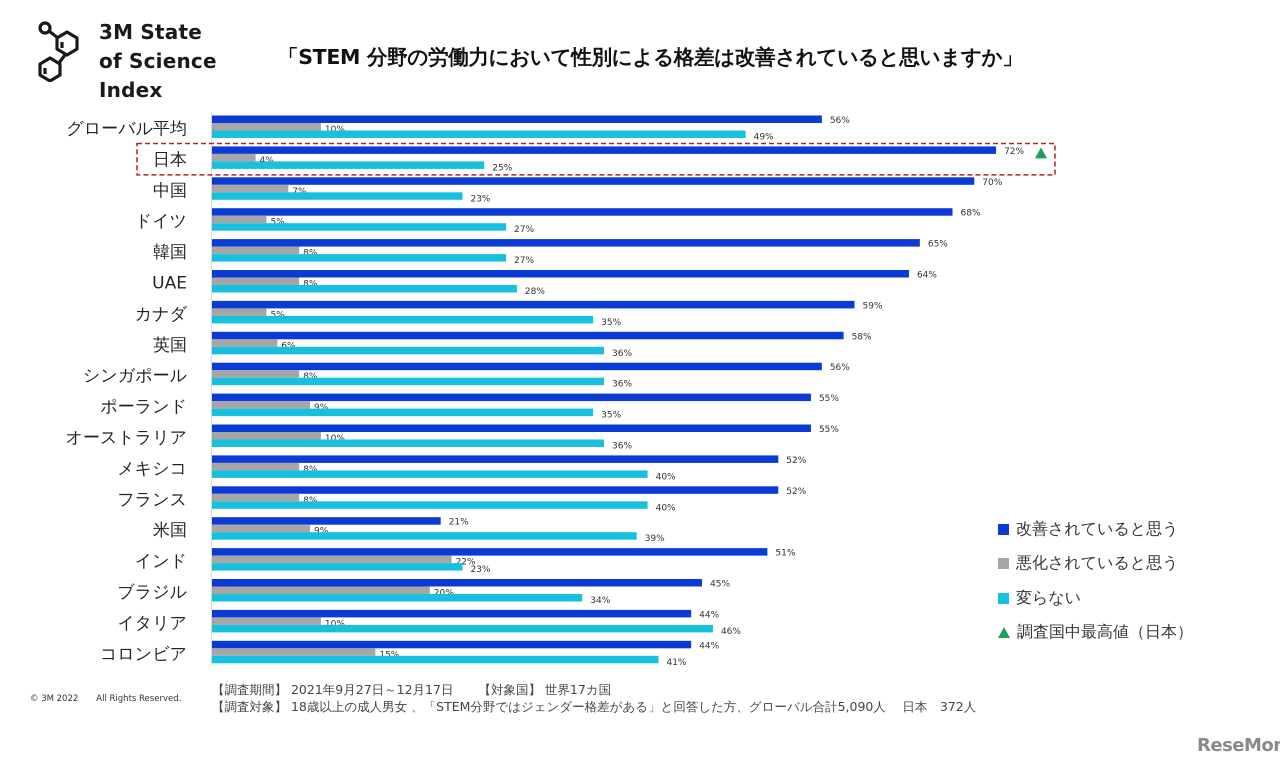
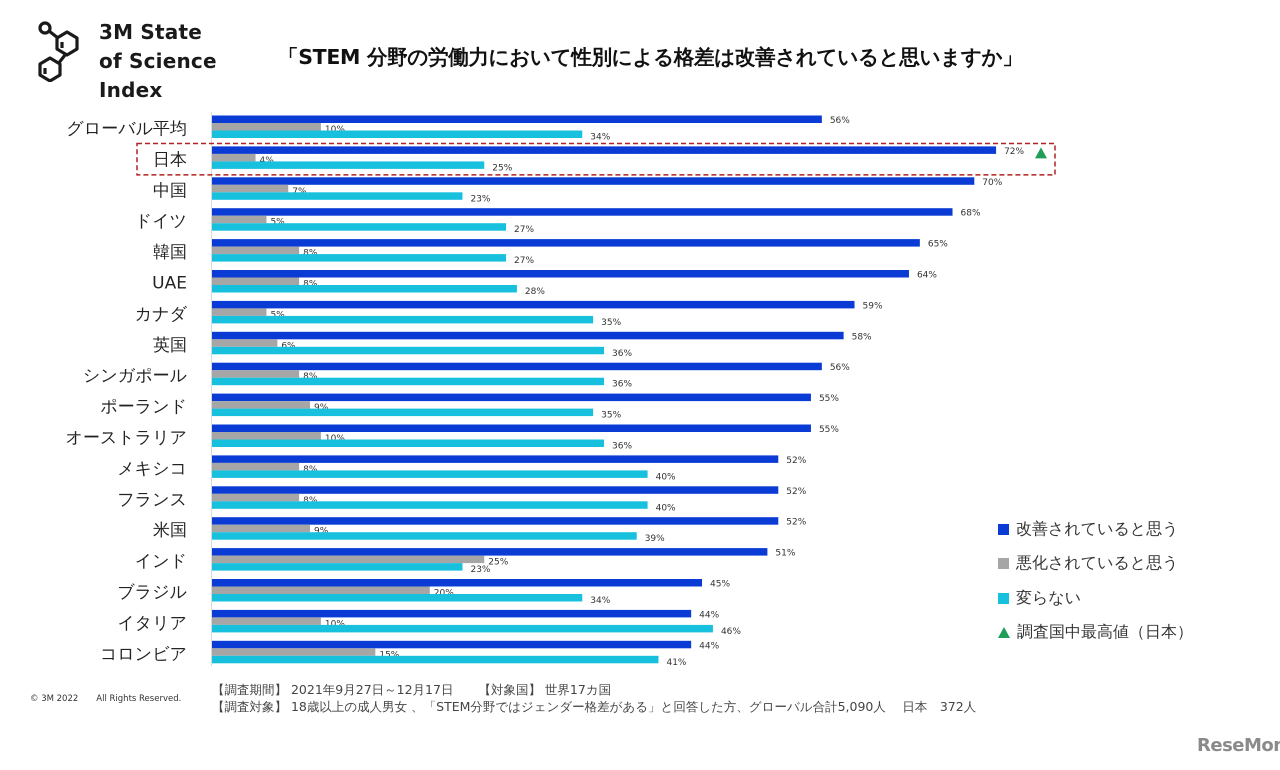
変らない/グローバル平均: 49% -> 34%
改善されていると思う/米国: 21% -> 52%
悪化されていると思う/インド: 22% -> 25%
